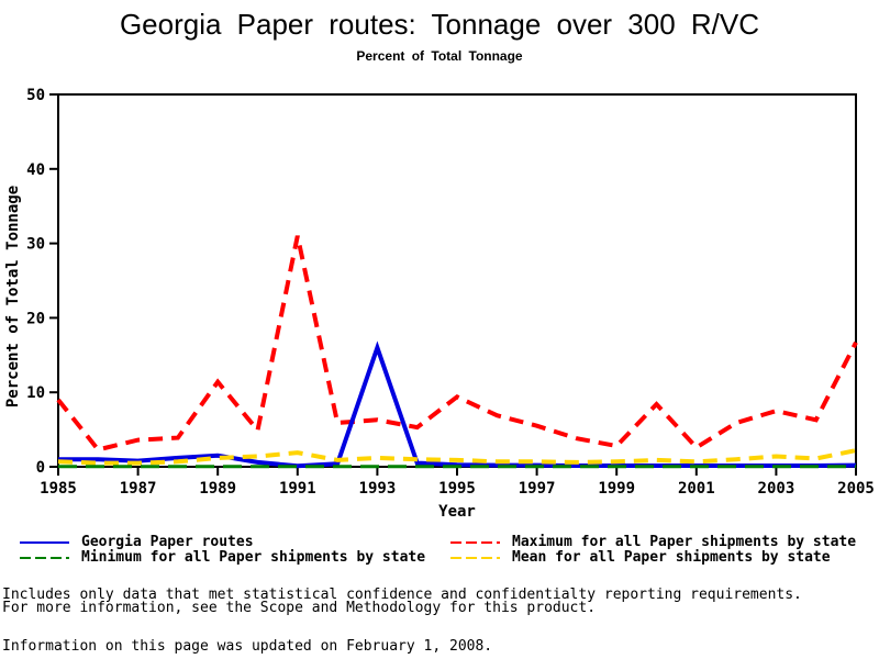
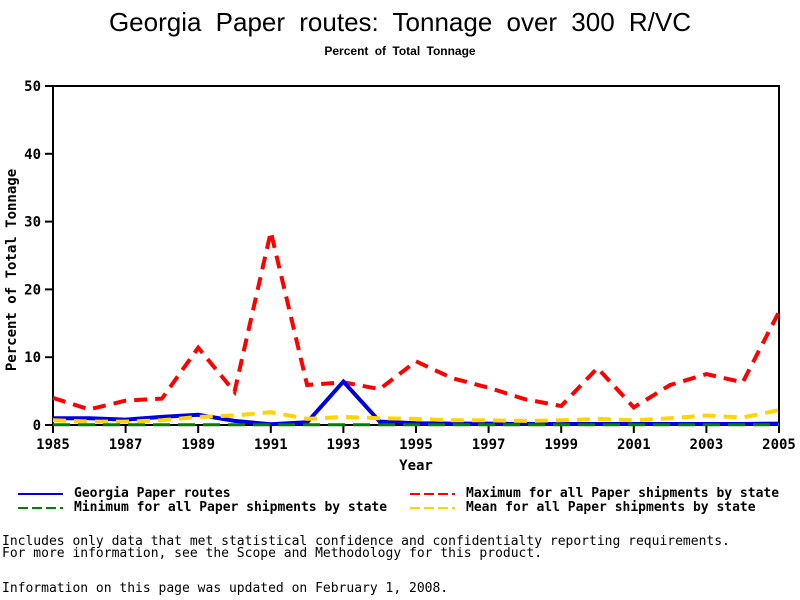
Maximum for all Paper shipments by state/1985: 9 -> 4
Maximum for all Paper shipments by state/1991: 31 -> 28
Georgia Paper routes/1993: 16 -> 6
